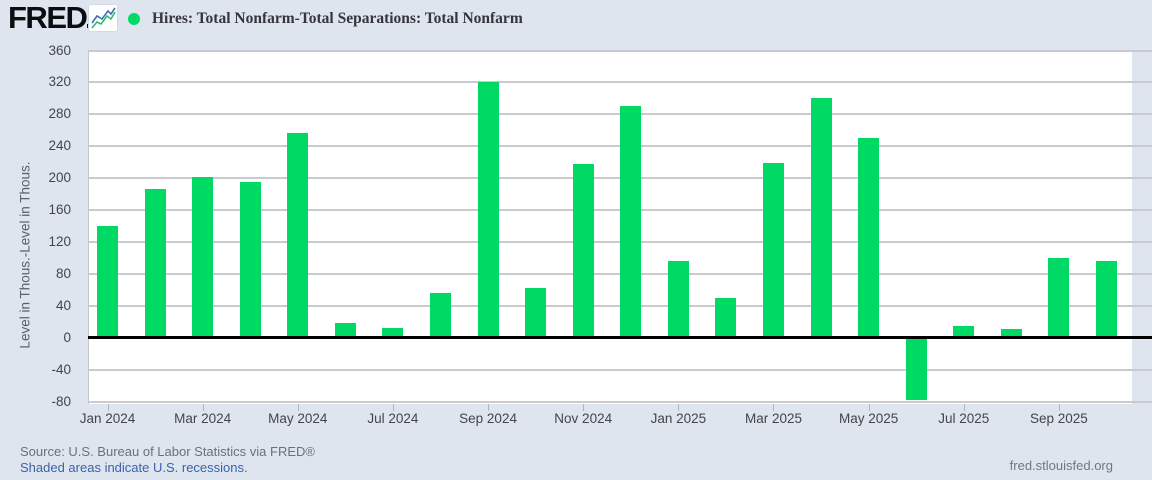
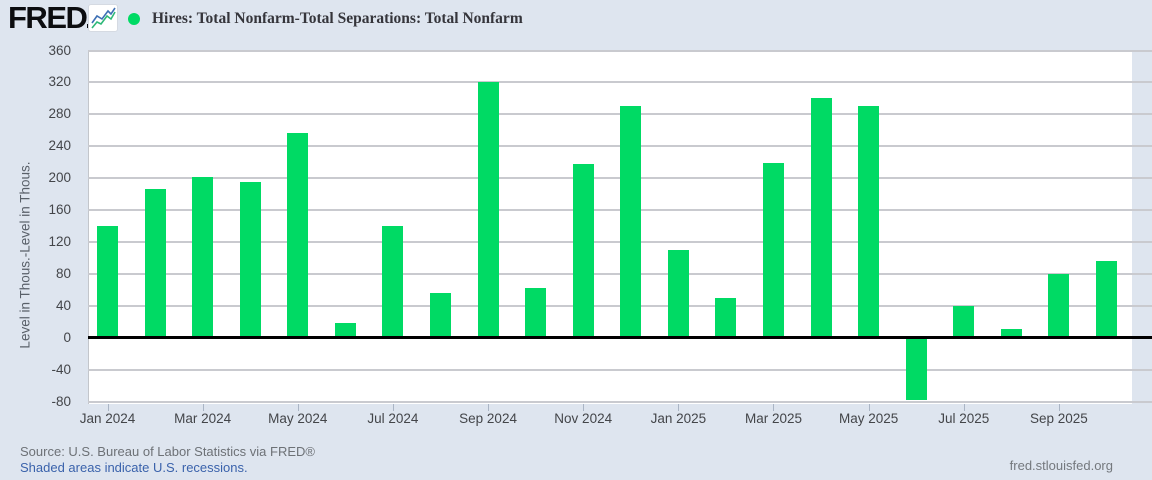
Jul 2024: 10 -> 140
Jan 2025: 100 -> 110
May 2025: 250 -> 290
Jul 2025: 20 -> 40
Sep 2025: 100 -> 80
